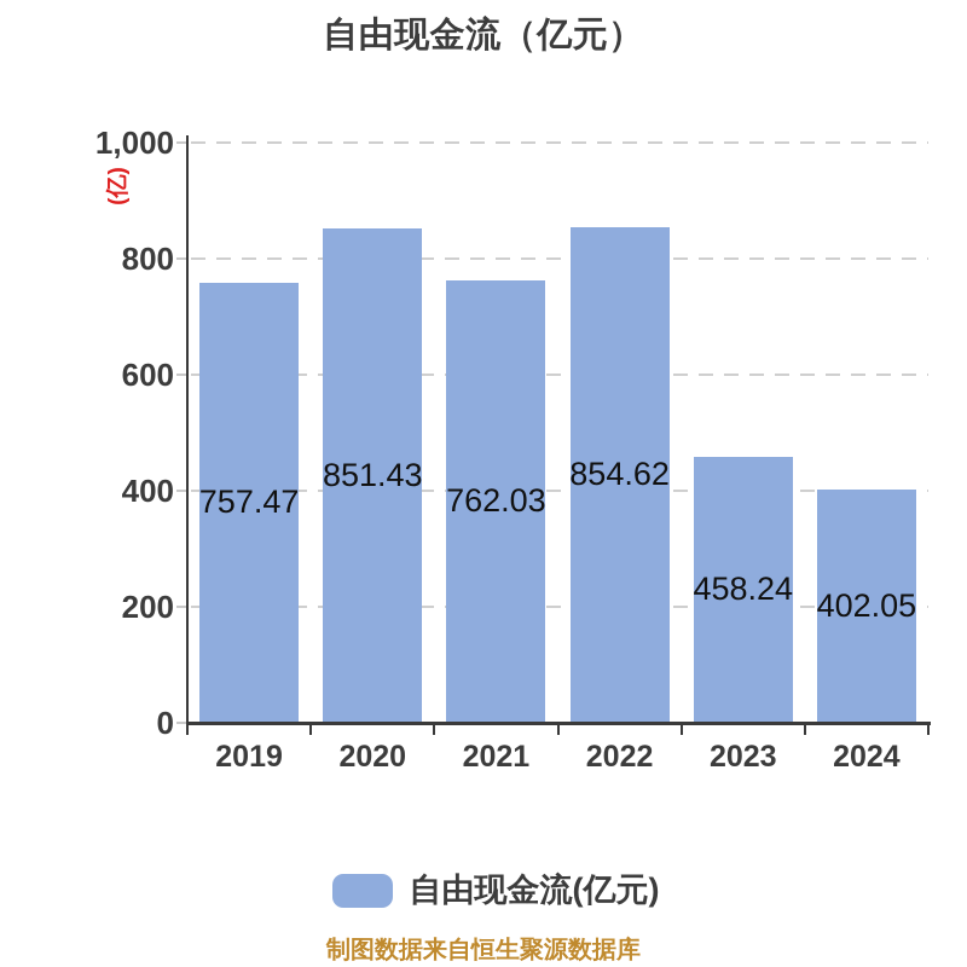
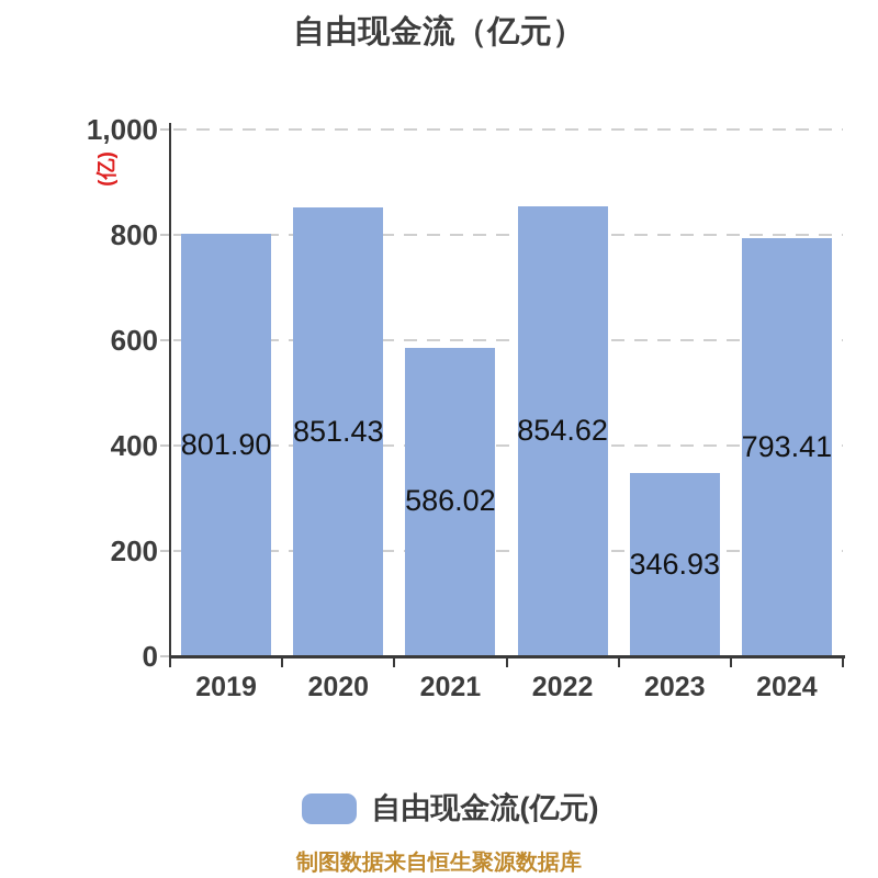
2019: 757.47 -> 801.90
2021: 762.03 -> 586.02
2023: 458.24 -> 346.93
2024: 402.05 -> 793.41
